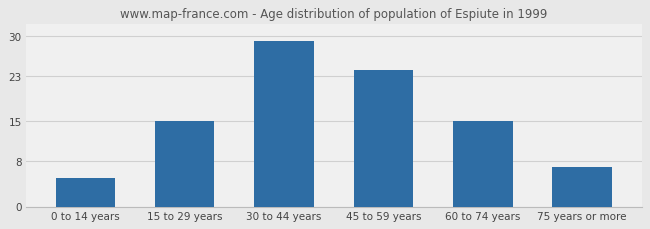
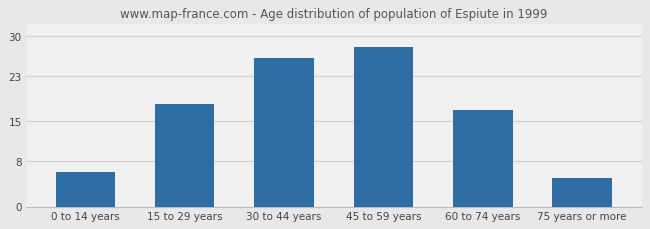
0 to 14 years: 5 -> 6
15 to 29 years: 15 -> 18
30 to 44 years: 29 -> 26
45 to 59 years: 24 -> 28
60 to 74 years: 15 -> 17
75 years or more: 7 -> 5
